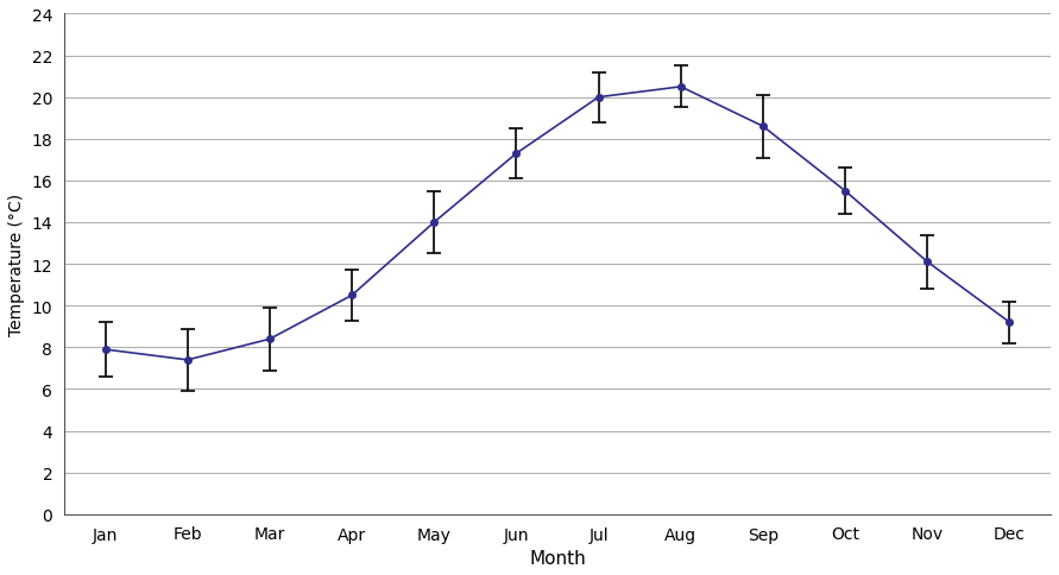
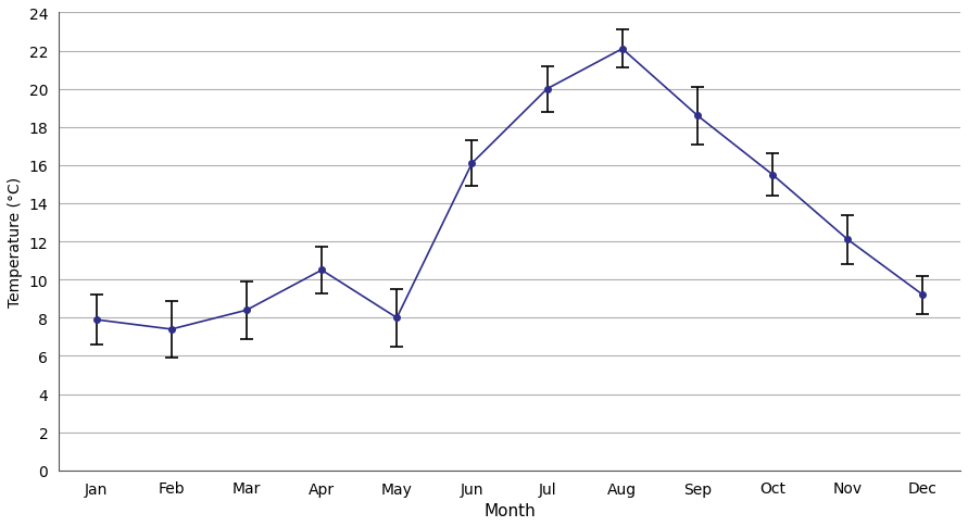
May: 14.0 -> 8.0
Jun: 17.3 -> 16.1
Aug: 20.5 -> 22.1
